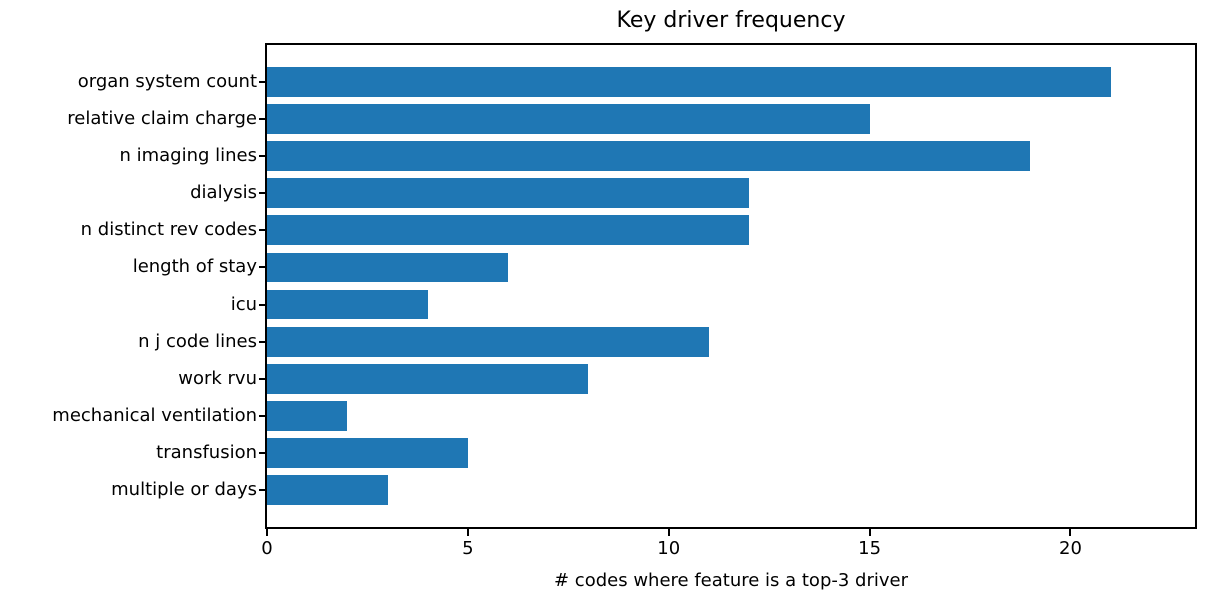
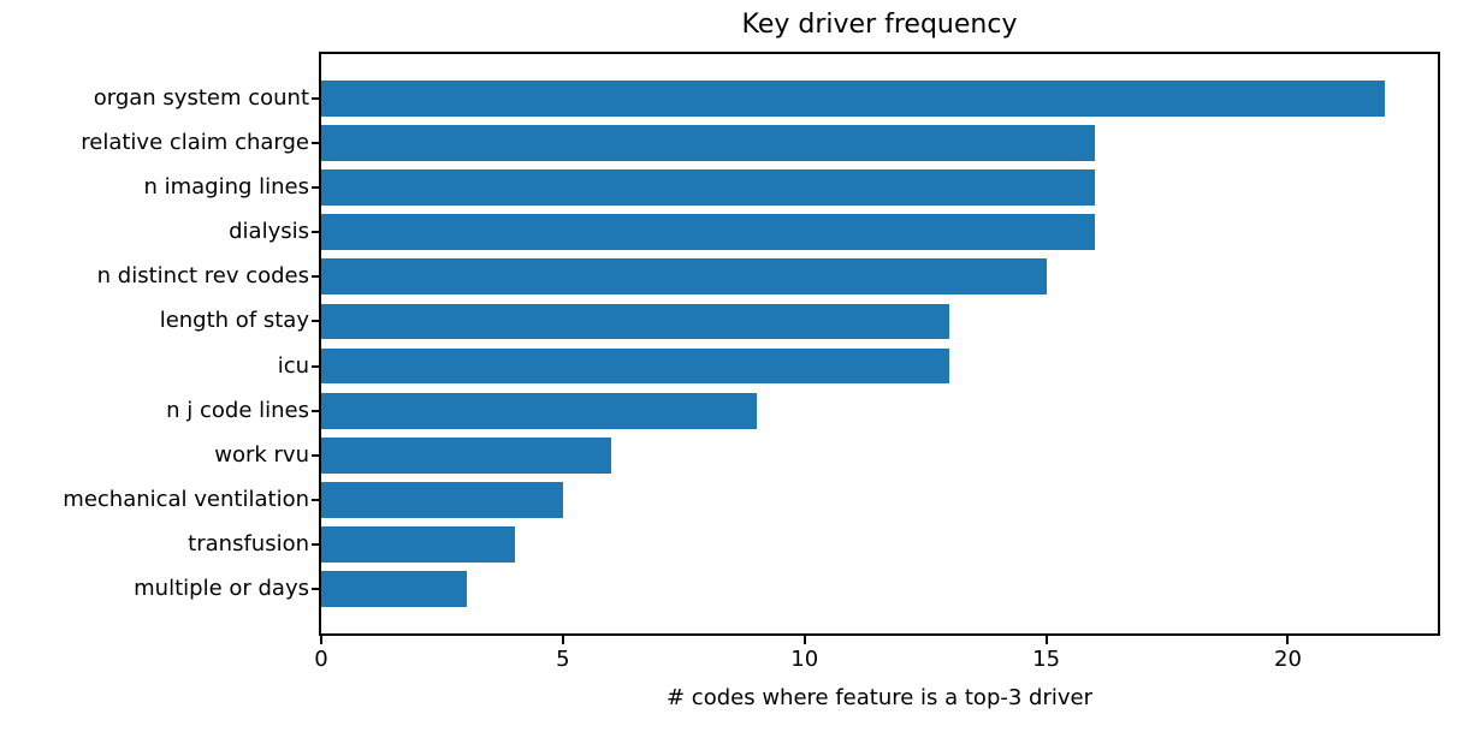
organ system count: 21 -> 22
relative claim charge: 15 -> 16
n imaging lines: 19 -> 16
dialysis: 12 -> 16
n distinct rev codes: 12 -> 15
length of stay: 6 -> 13
icu: 4 -> 13
n j code lines: 11 -> 9
work rvu: 8 -> 6
mechanical ventilation: 2 -> 5
transfusion: 5 -> 4
